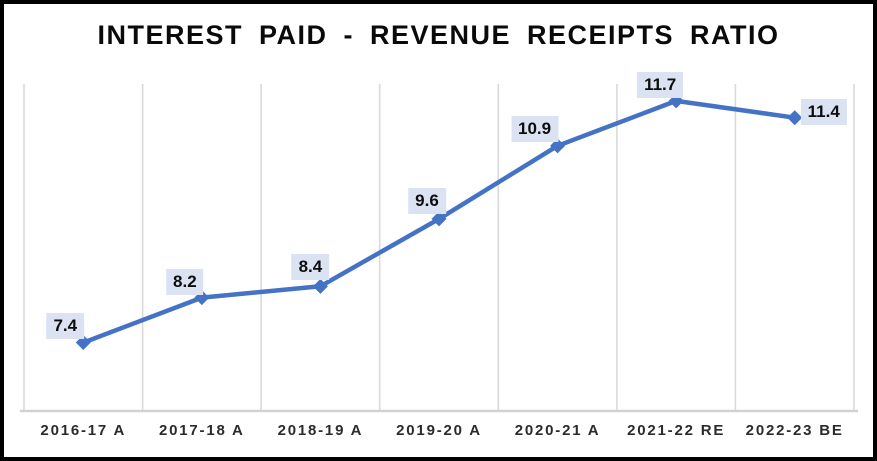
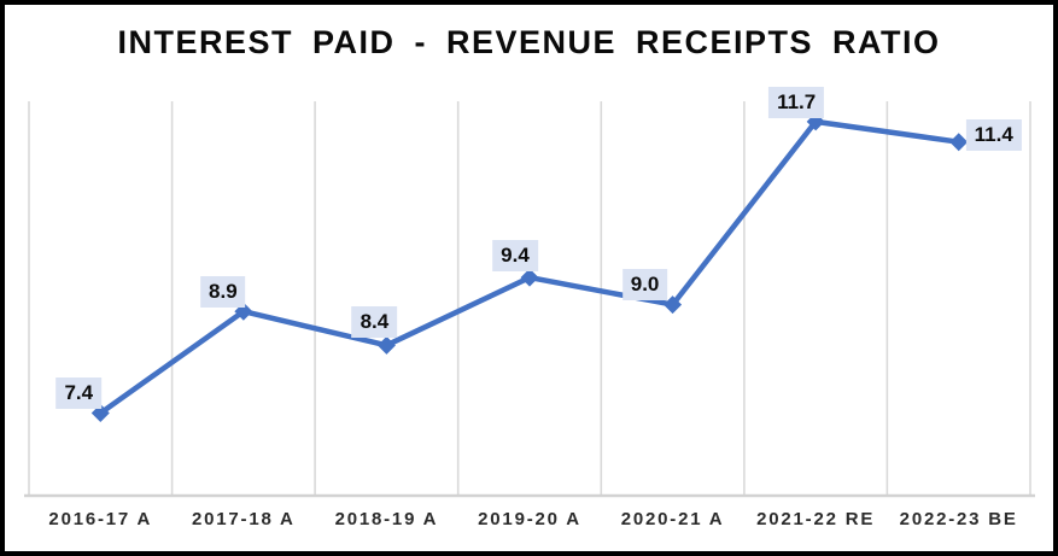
2017-18 A: 8.2 -> 8.9
2019-20 A: 9.6 -> 9.4
2020-21 A: 10.9 -> 9.0
